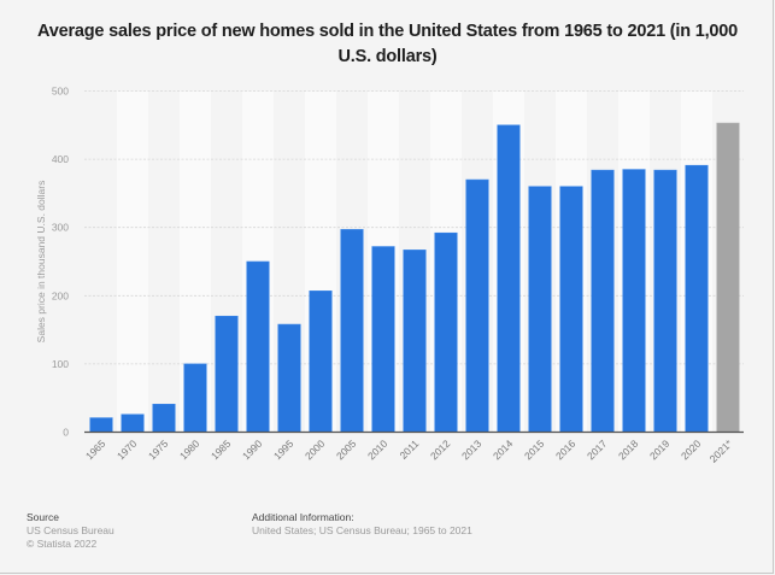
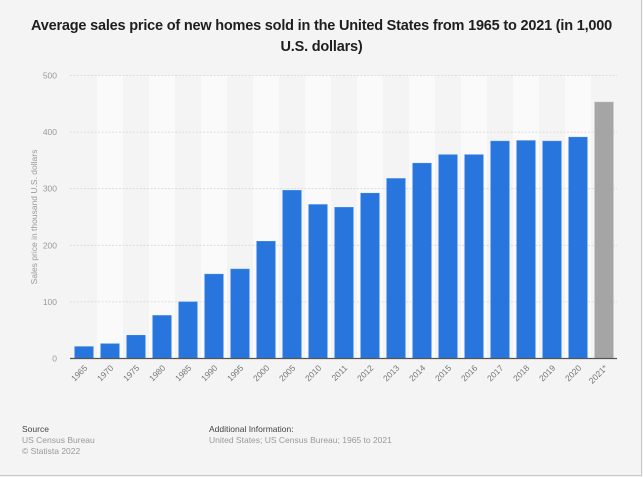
1980: 100 -> 80
1985: 170 -> 100
1990: 250 -> 150
2013: 370 -> 320
2014: 450 -> 340
